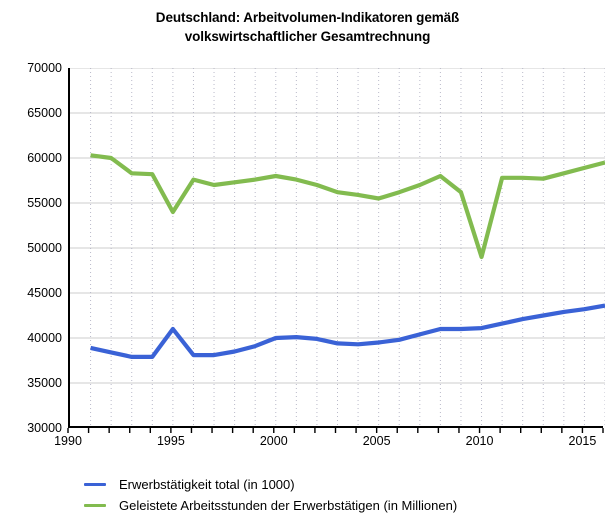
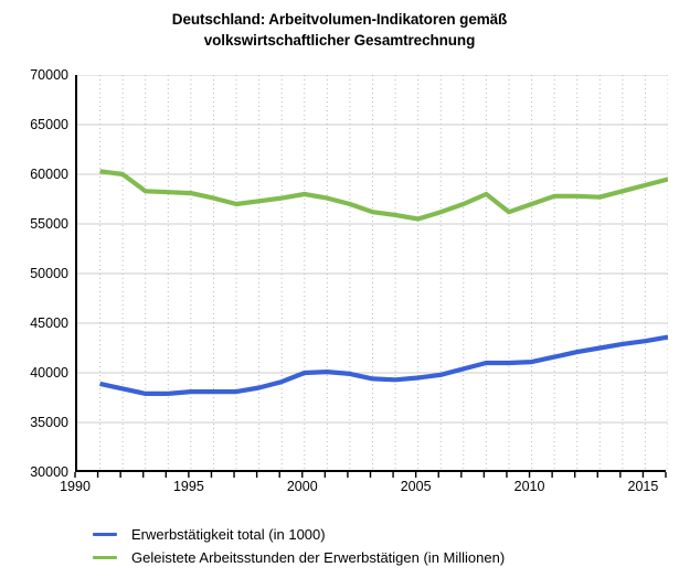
Erwerbstätigkeit total (in 1000)/1995: 41000 -> 38000
Geleistete Arbeitsstunden der Erwerbstätigen (in Millionen)/1995: 54000 -> 58000
Geleistete Arbeitsstunden der Erwerbstätigen (in Millionen)/2010: 49000 -> 57000
